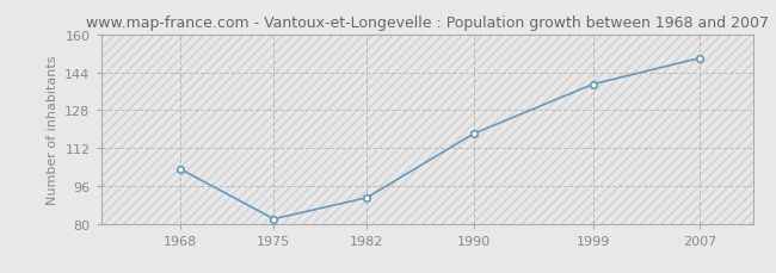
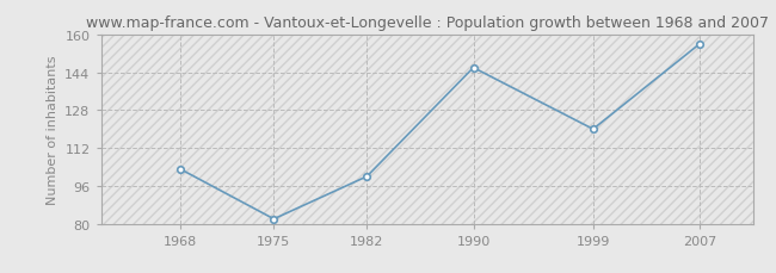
1982: 91 -> 100
1990: 118 -> 146
1999: 139 -> 120
2007: 150 -> 156
